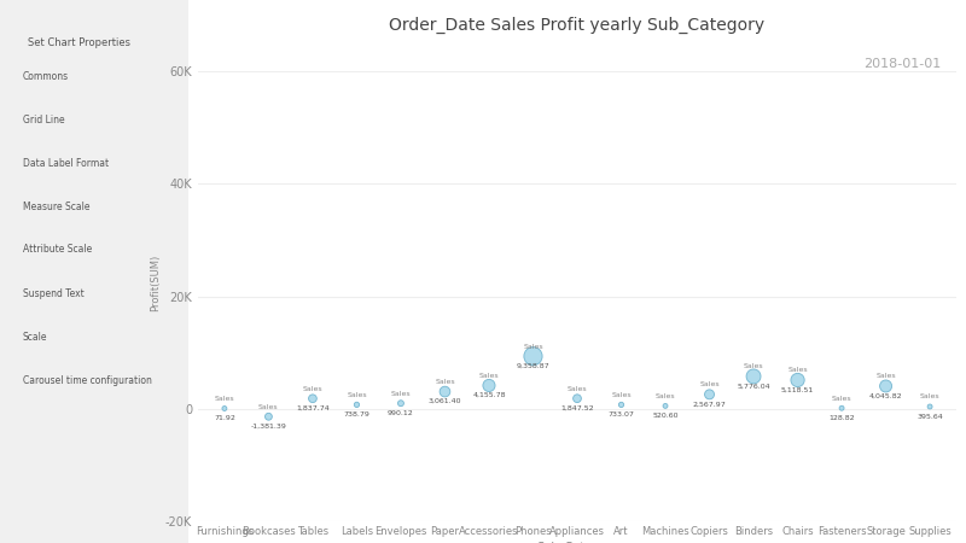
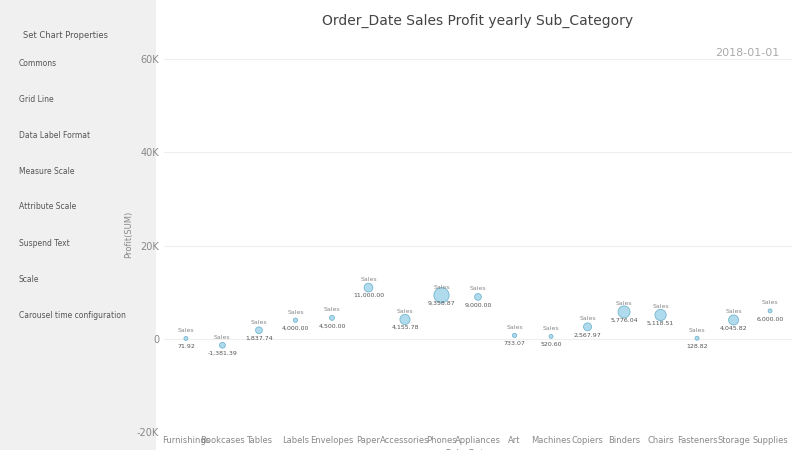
Labels: 0.7K -> 4.0K
Envelopes: 1.0K -> 4.5K
Paper: 3.1K -> 11.0K
Appliances: 1.8K -> 9.0K
Supplies: 0.4K -> 6.0K
